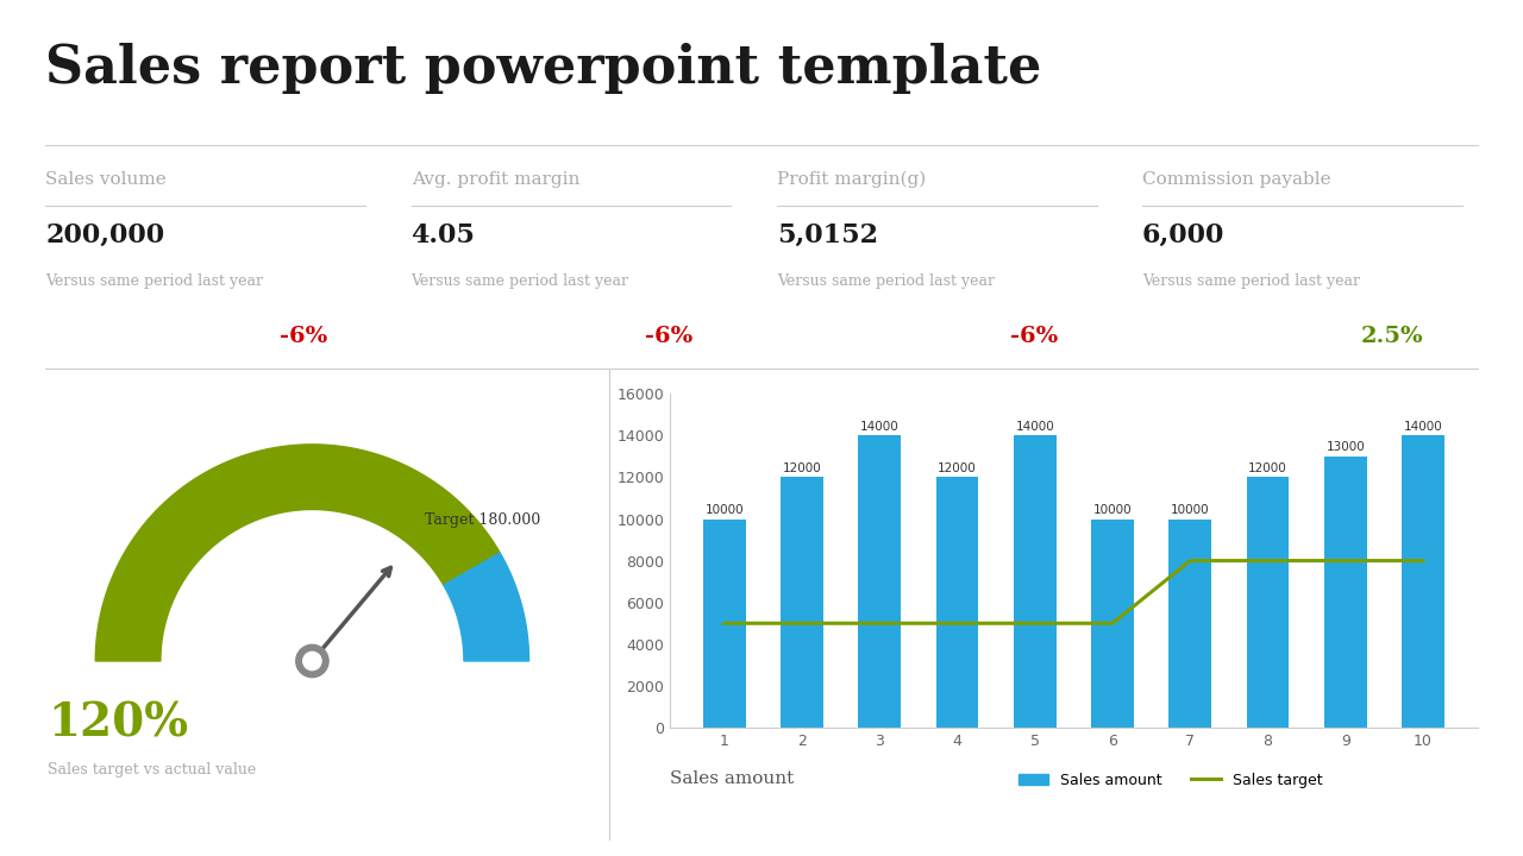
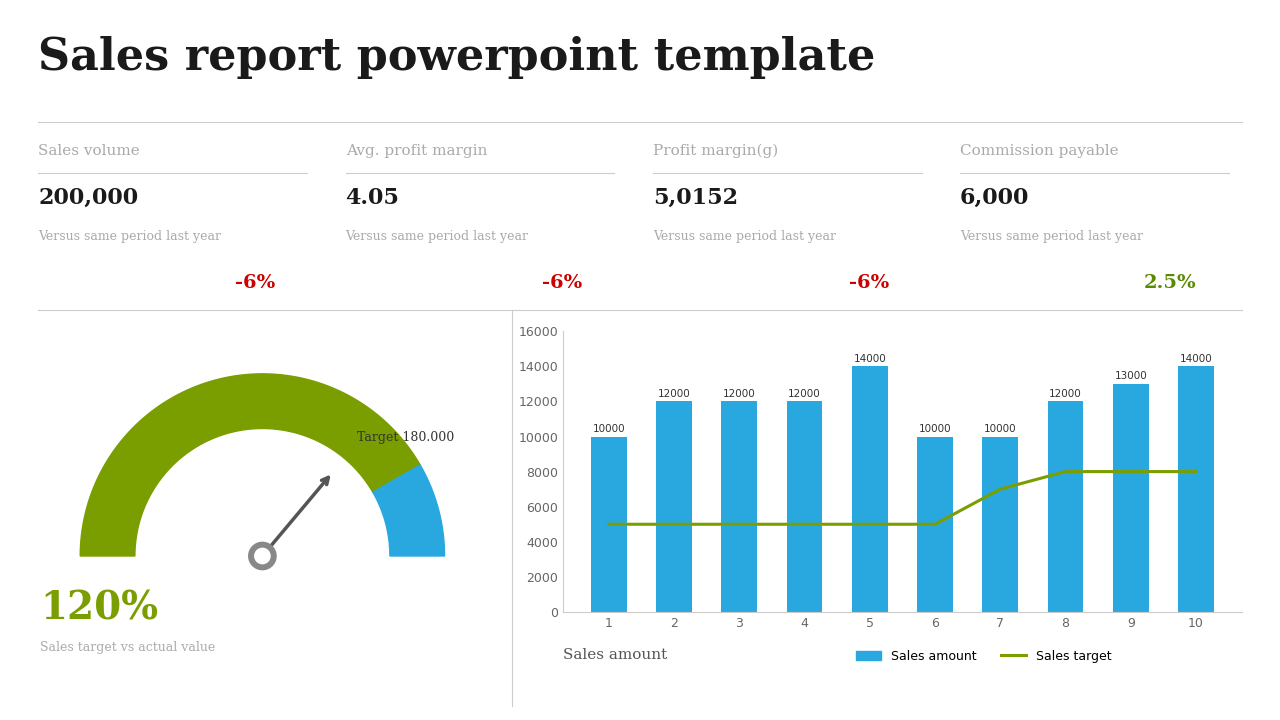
Sales amount/3: 14000 -> 12000
Sales target/7: 8000 -> 7000
